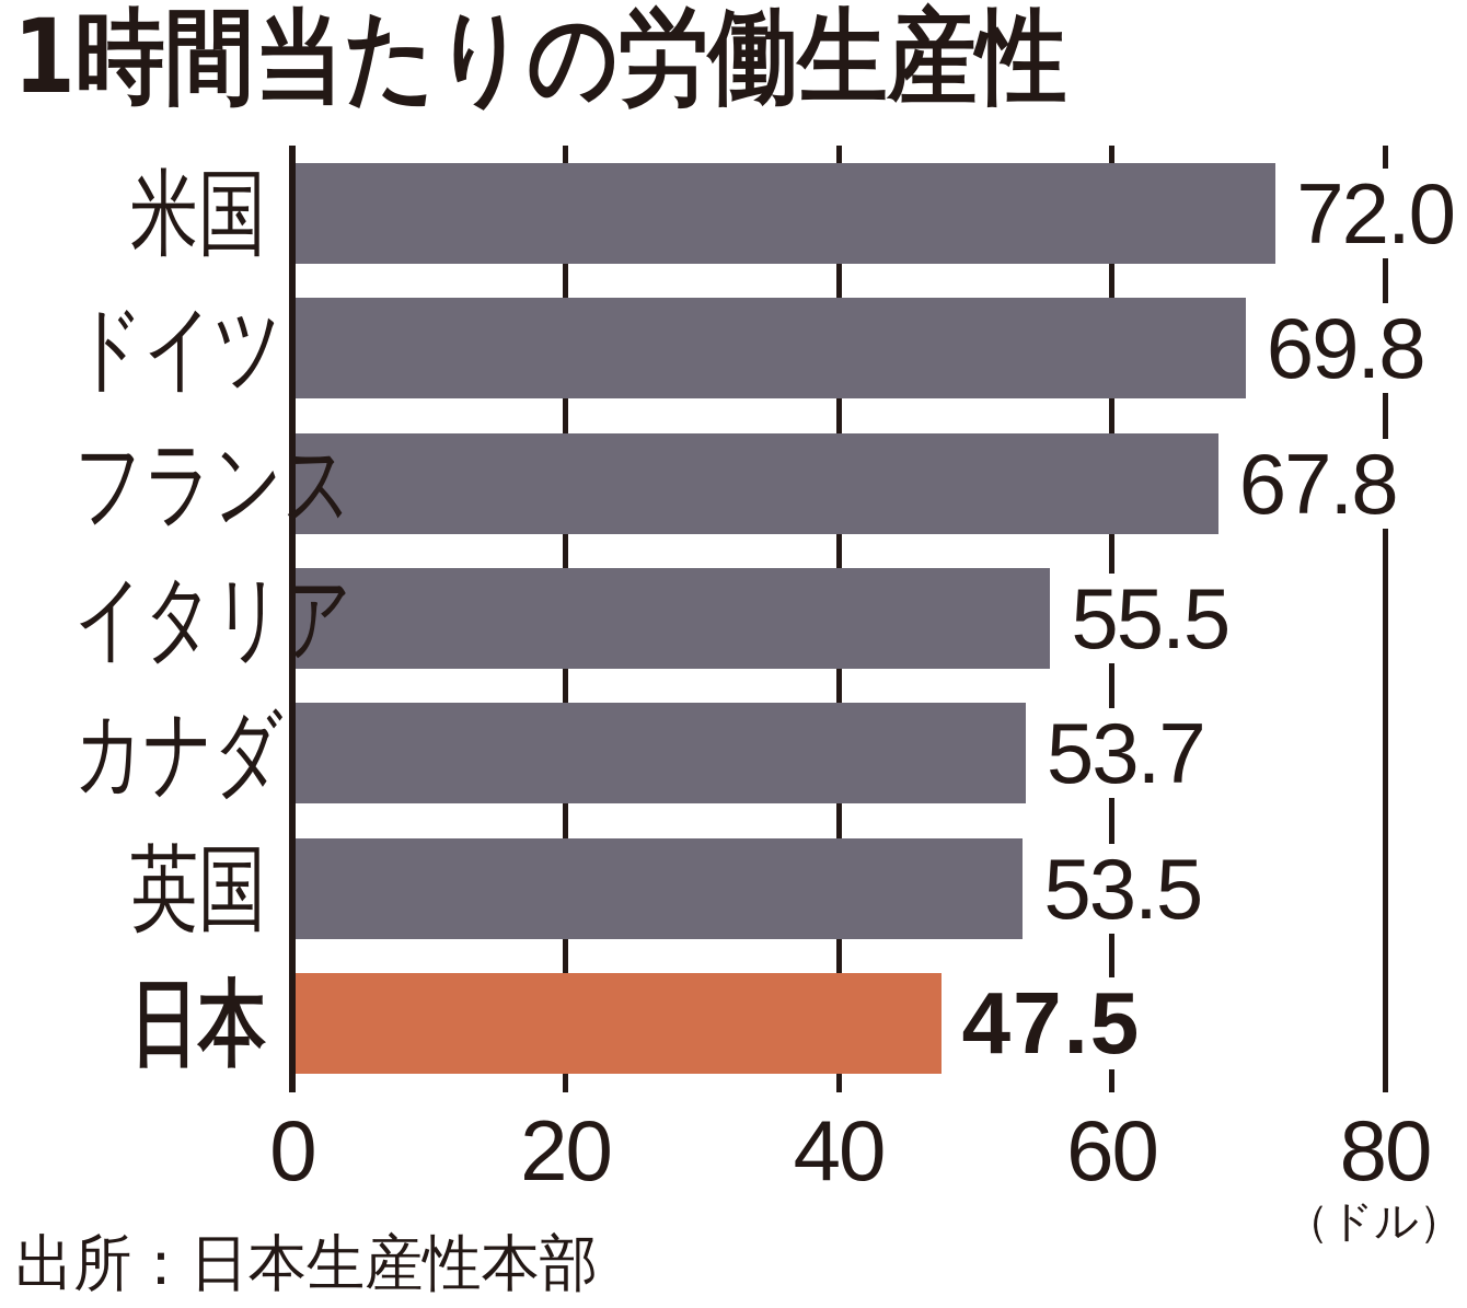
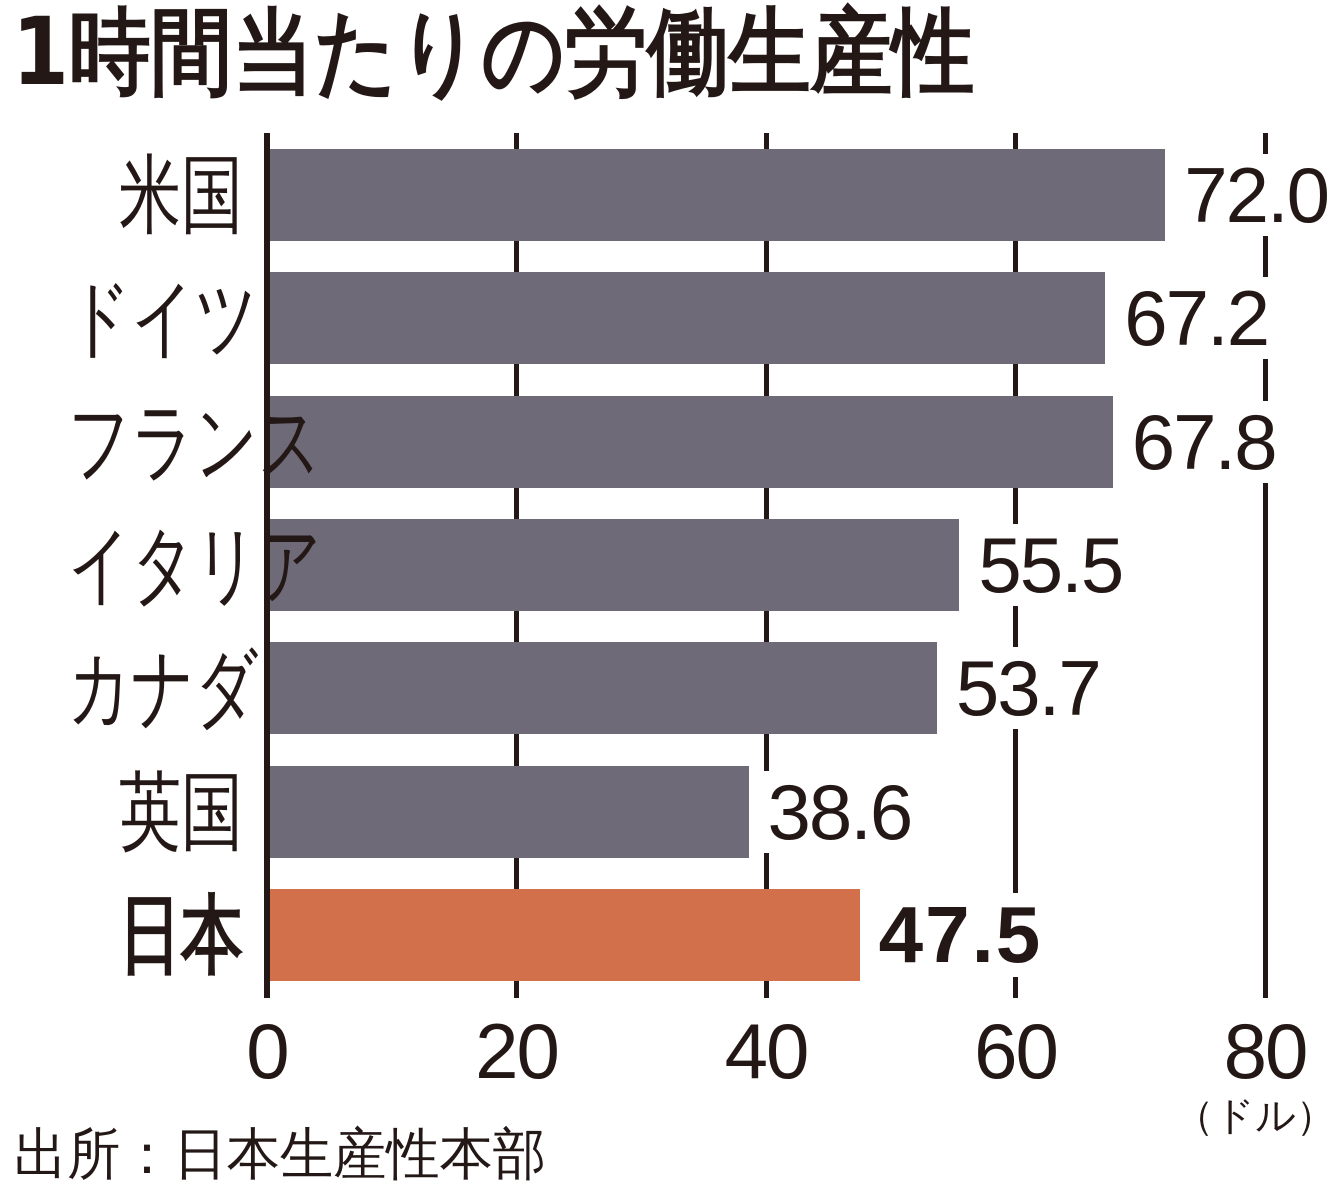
ドイツ: 69.8 -> 67.2
英国: 53.5 -> 38.6
